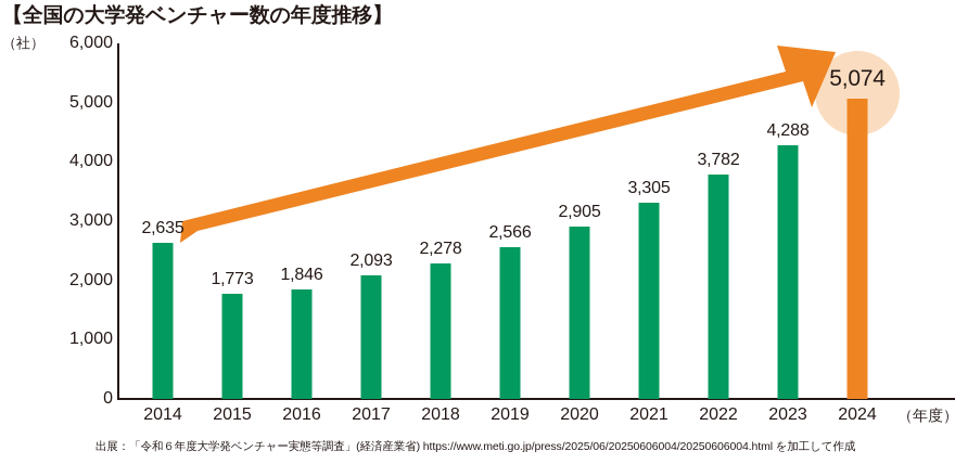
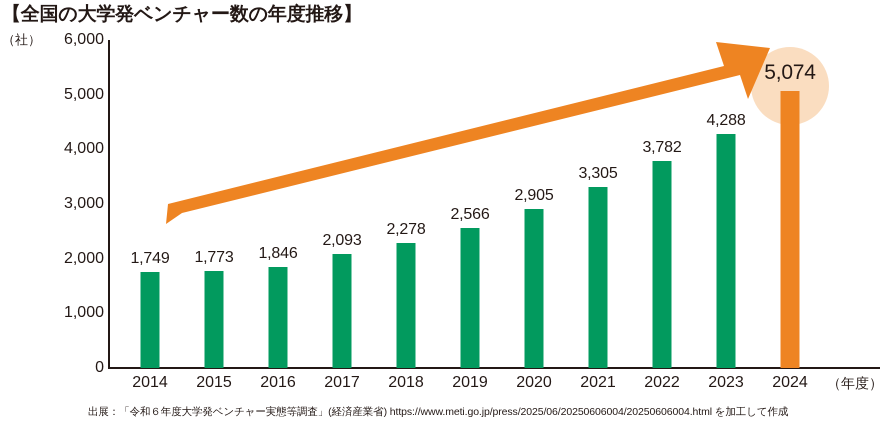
2014: 2,635 -> 1,749
